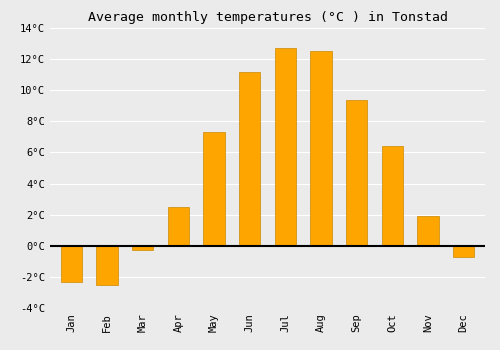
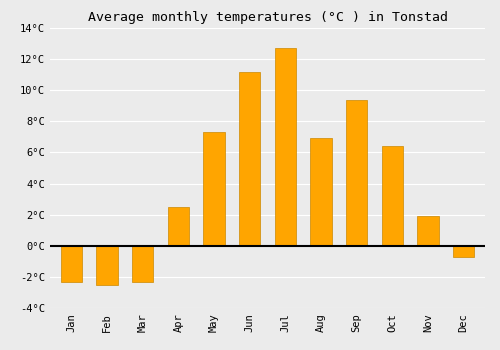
Mar: -0.3°C -> -2.3°C
Aug: 12.5°C -> 6.9°C
